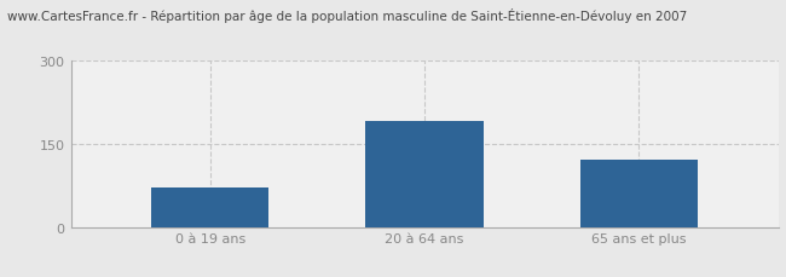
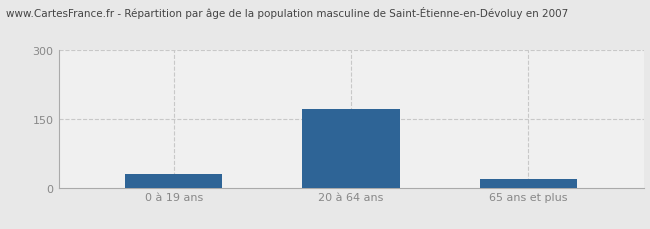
0 à 19 ans: 70 -> 30
20 à 64 ans: 190 -> 170
65 ans et plus: 120 -> 18
